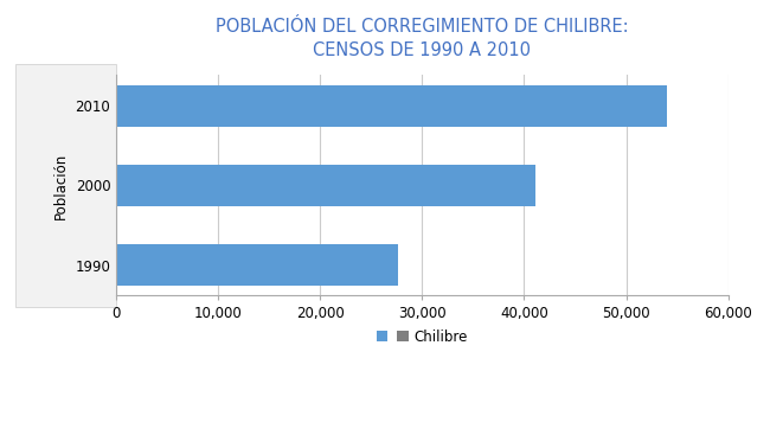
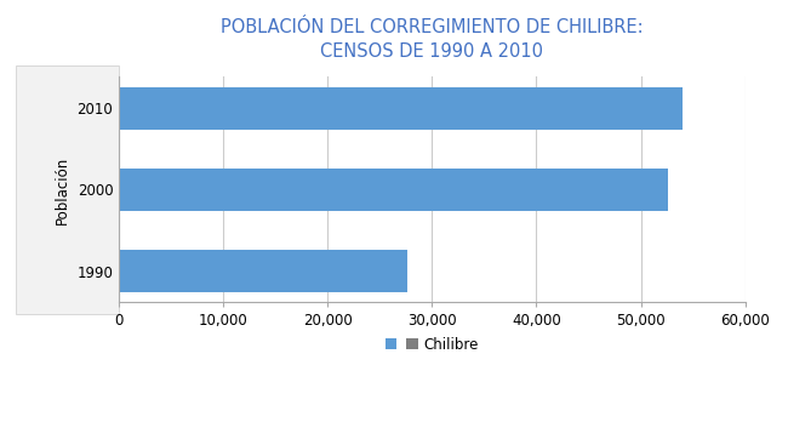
2000: 41,100 -> 52,600
